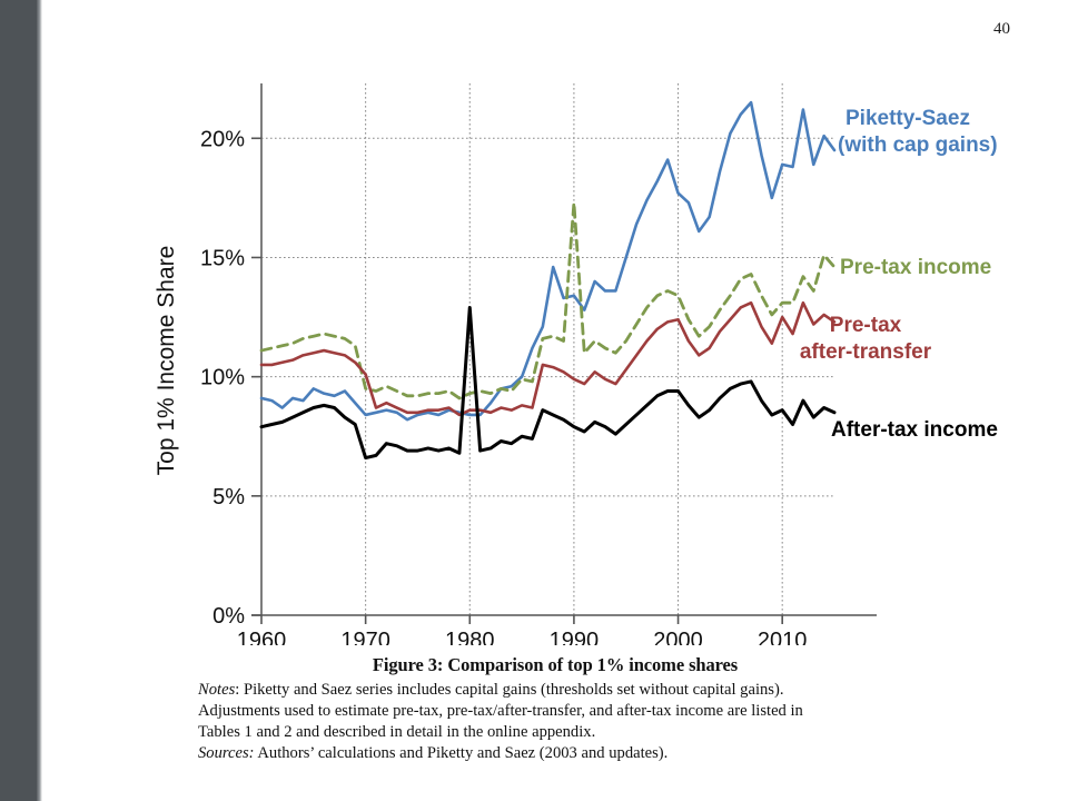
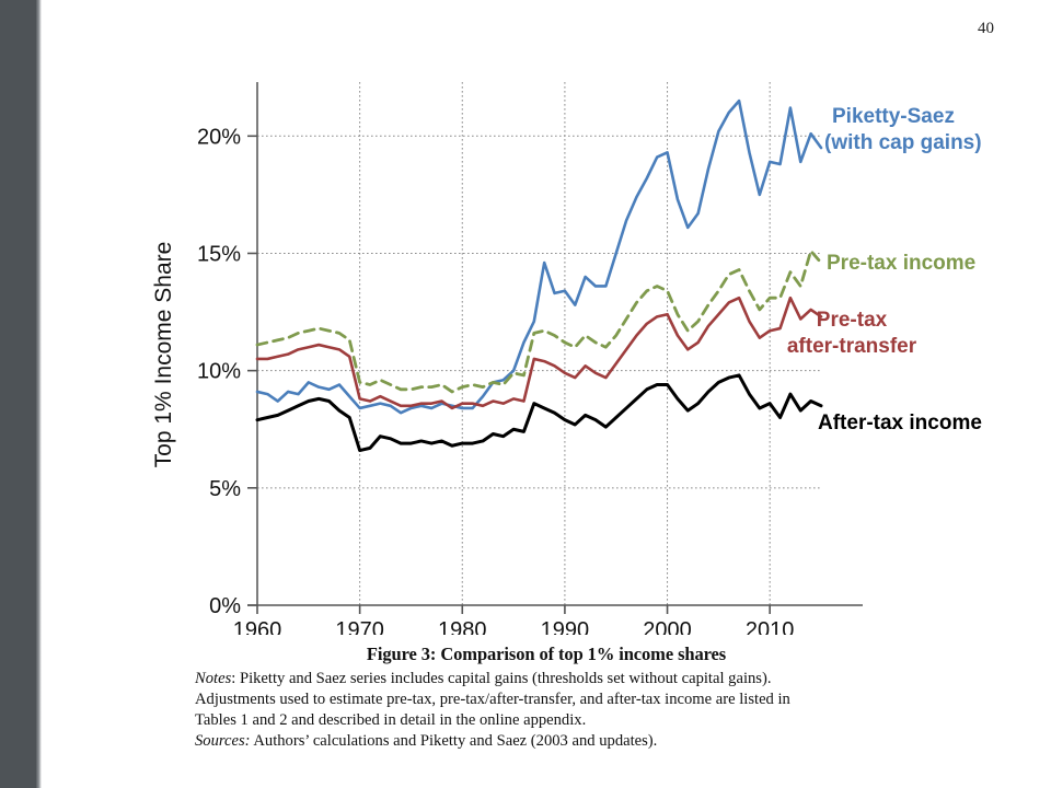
Pre-tax after-transfer/1970: 10.1% -> 8.8%
After-tax income/1980: 12.9% -> 6.9%
Pre-tax income/1990: 17.3% -> 11.2%
Piketty-Saez (with cap gains)/2000: 17.7% -> 19.3%
Pre-tax after-transfer/2010: 12.5% -> 11.7%
